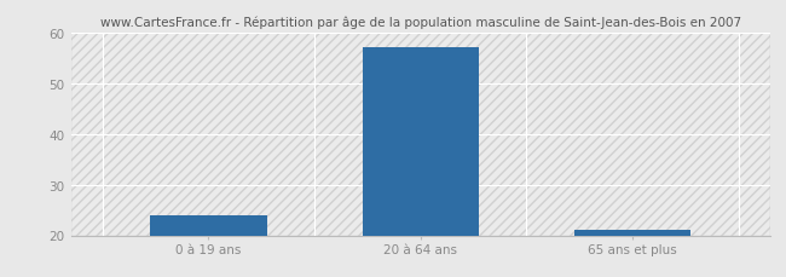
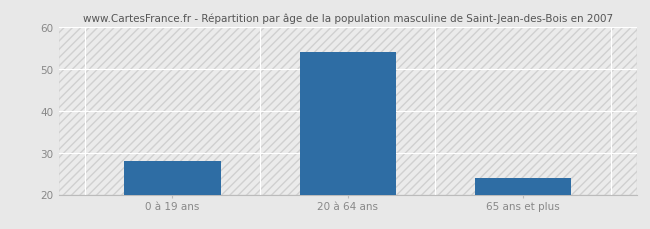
0 à 19 ans: 24 -> 28
20 à 64 ans: 57 -> 54
65 ans et plus: 21 -> 24
